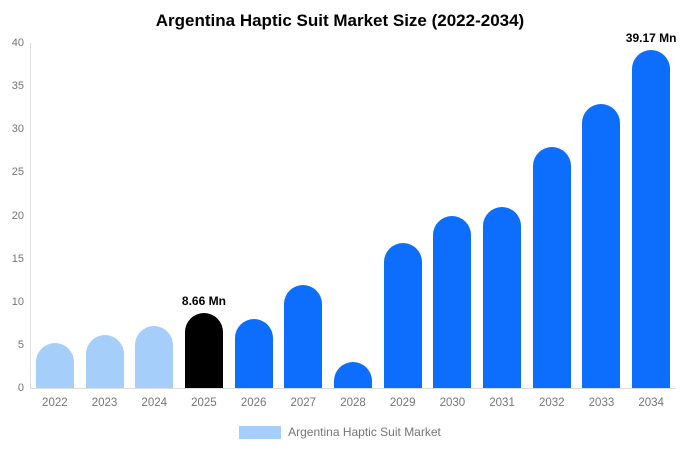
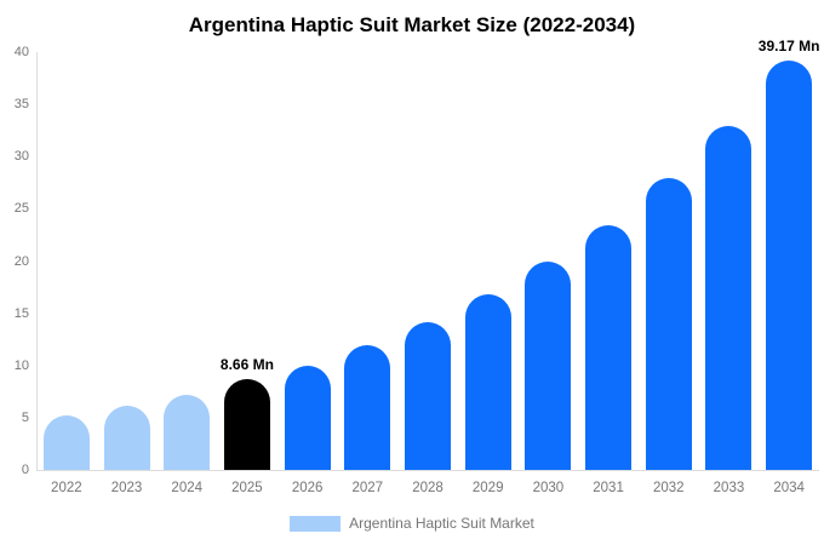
2026: 8 -> 10
2028: 3 -> 14
2031: 21 -> 23
